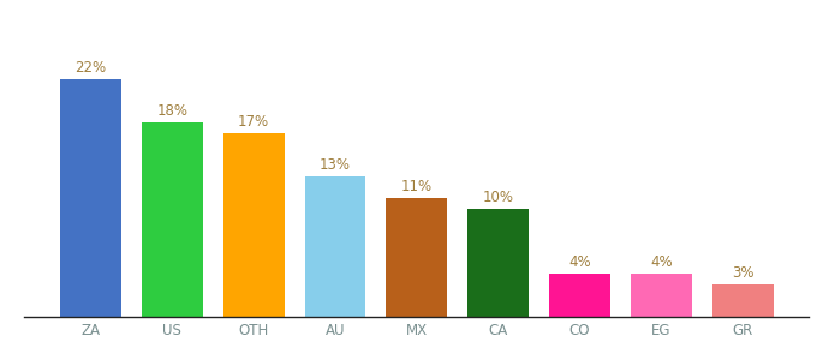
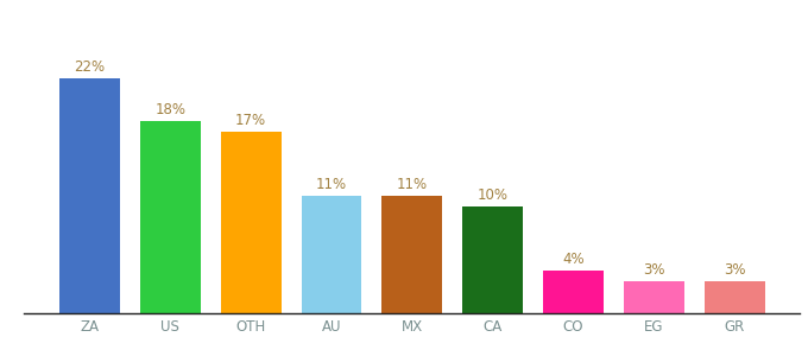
AU: 13% -> 11%
EG: 4% -> 3%
